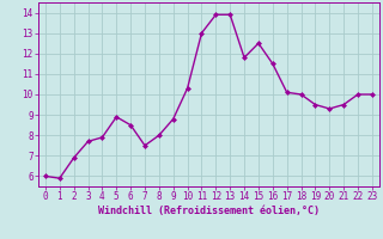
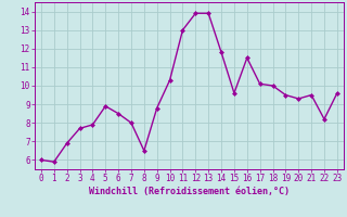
7: 7.5 -> 8.0
8: 8.0 -> 6.5
15: 12.5 -> 9.6
22: 10.0 -> 8.2
23: 10.0 -> 9.6
